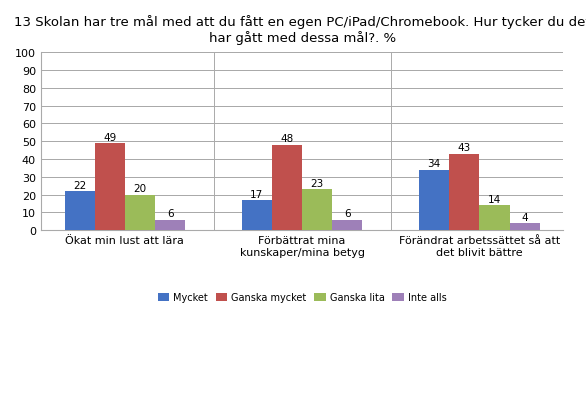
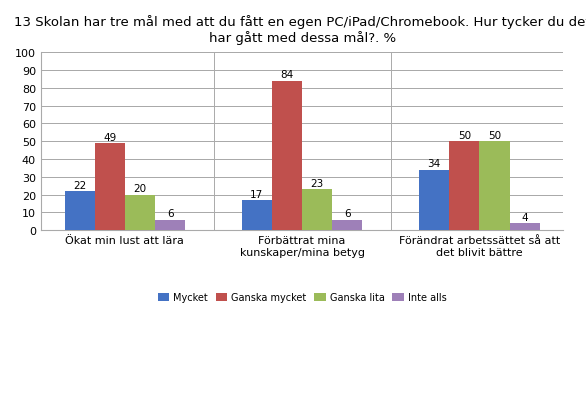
Ganska mycket/Förbättrat mina kunskaper/mina betyg: 48 -> 84
Ganska mycket/Förändrat arbetssättet så att det blivit bättre: 43 -> 50
Ganska lita/Förändrat arbetssättet så att det blivit bättre: 14 -> 50
